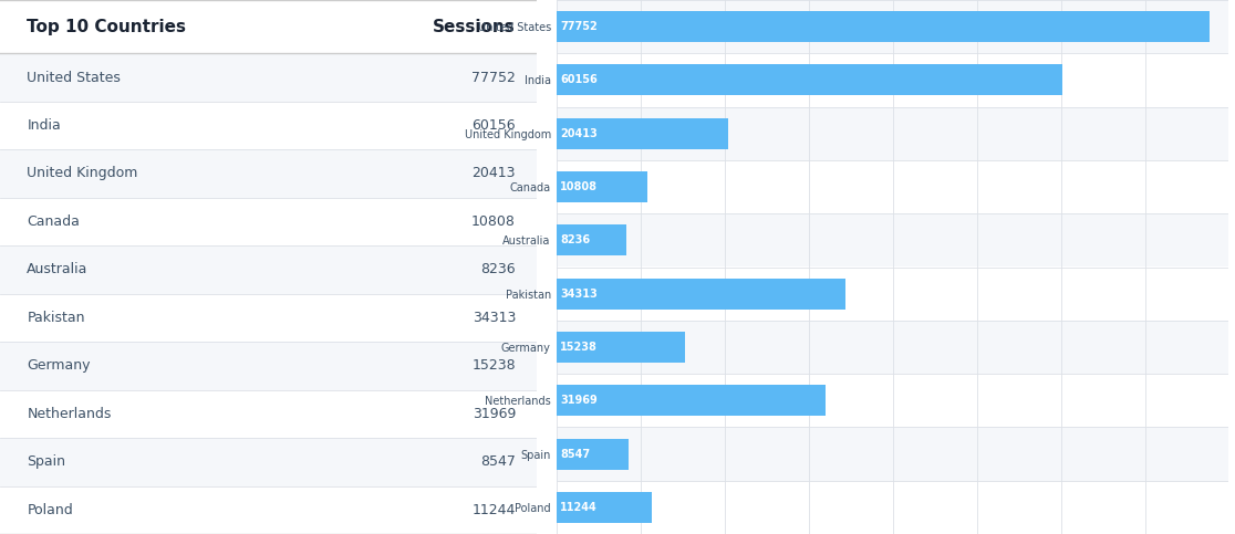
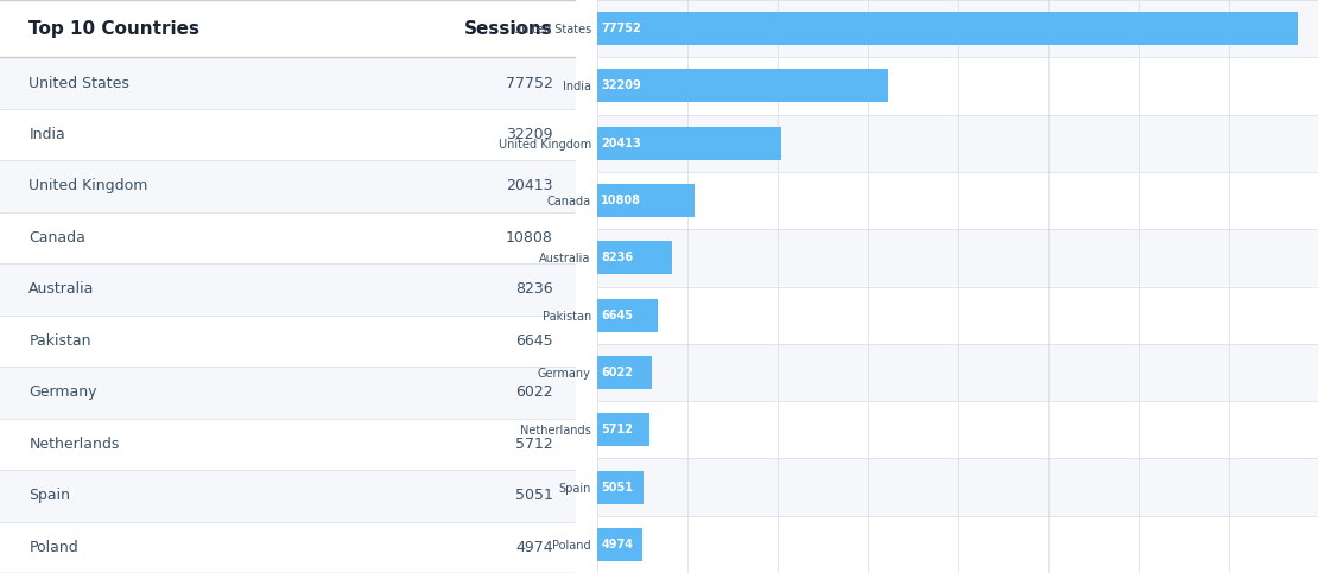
India: 60156 -> 32209
Pakistan: 34313 -> 6645
Germany: 15238 -> 6022
Netherlands: 31969 -> 5712
Spain: 8547 -> 5051
Poland: 11244 -> 4974
